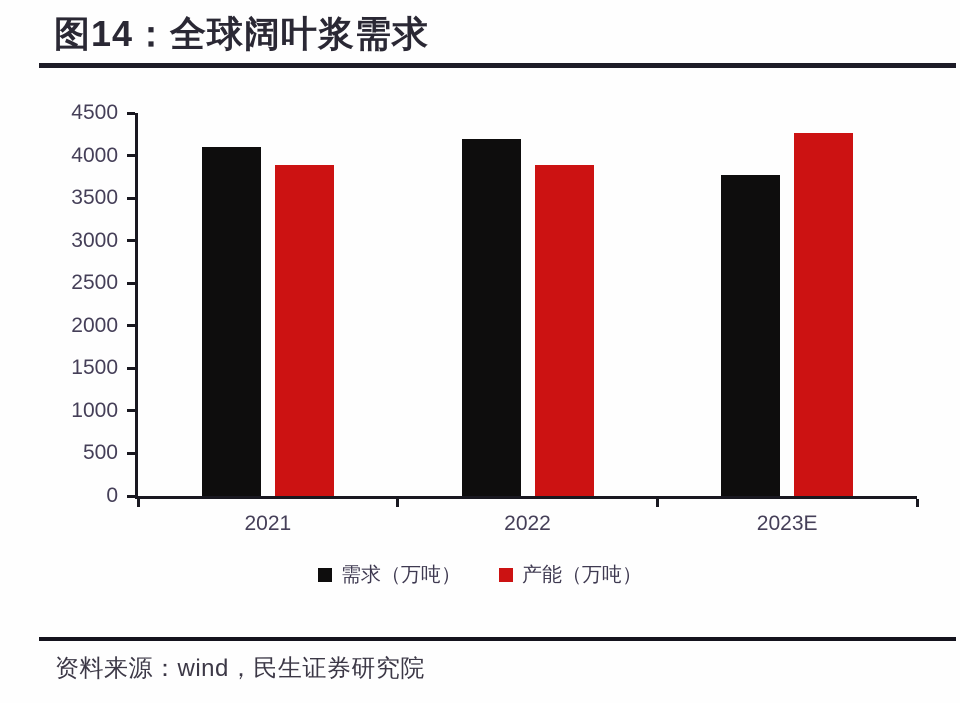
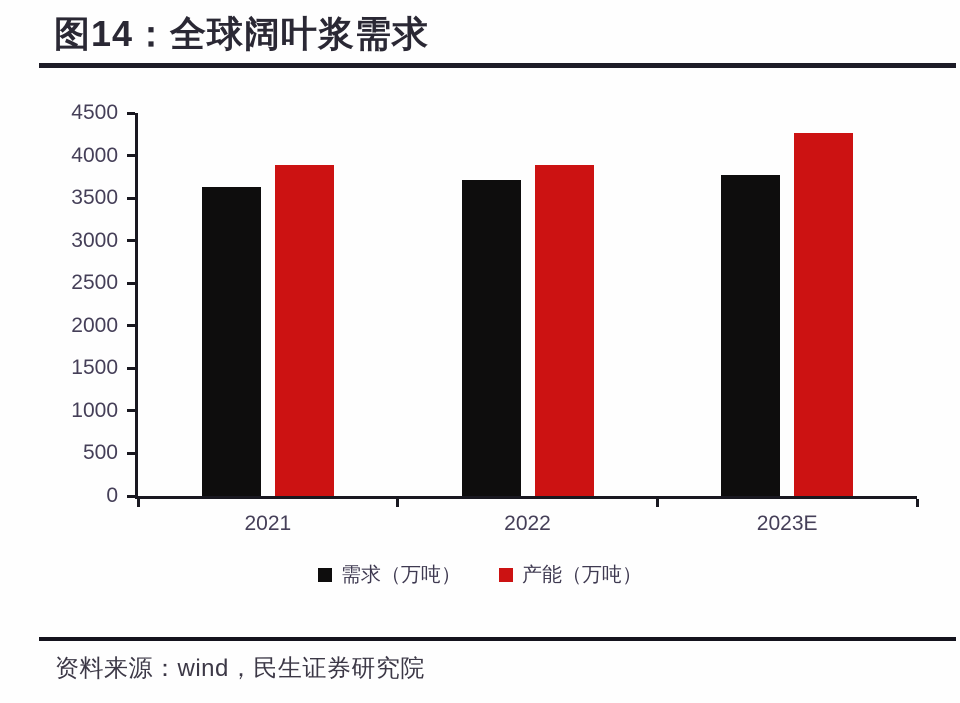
需求（万吨）/2021: 4100 -> 3600
需求（万吨）/2022: 4200 -> 3700
